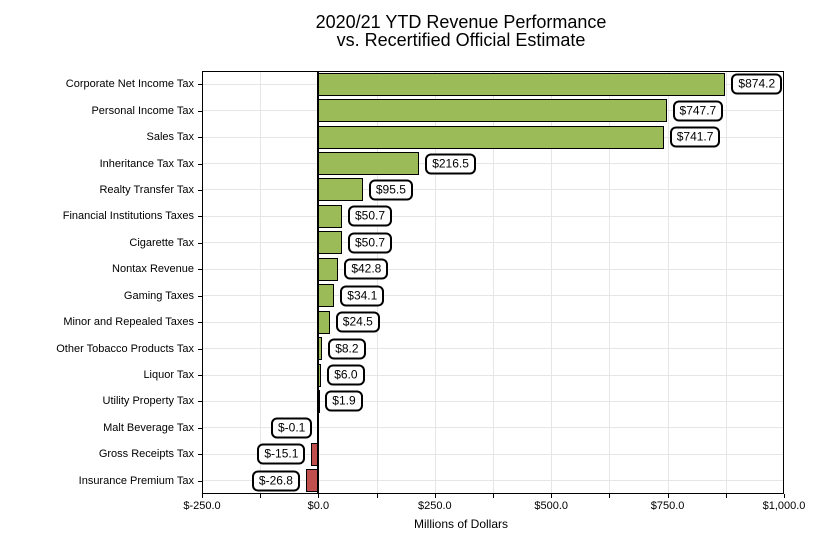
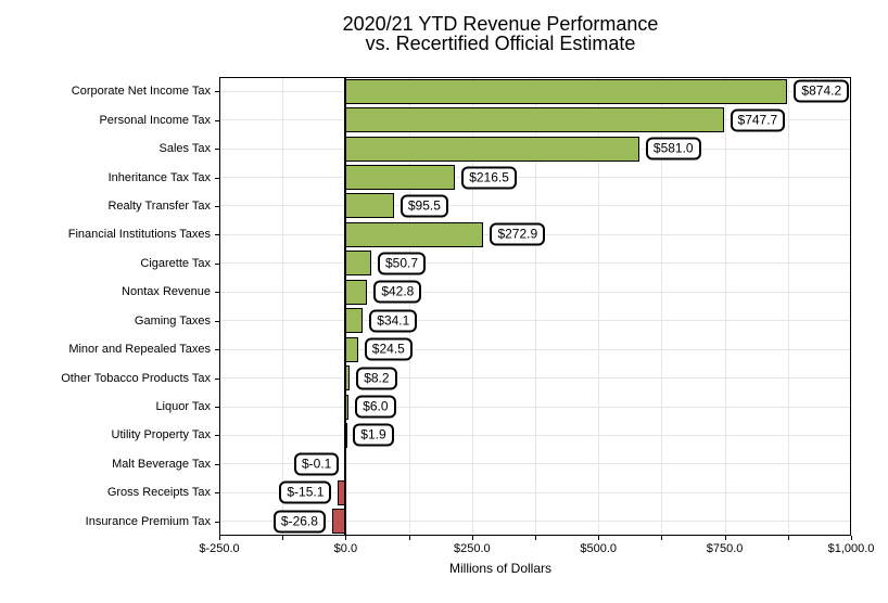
Sales Tax: $741.7 -> $581.0
Financial Institutions Taxes: $50.7 -> $272.9
